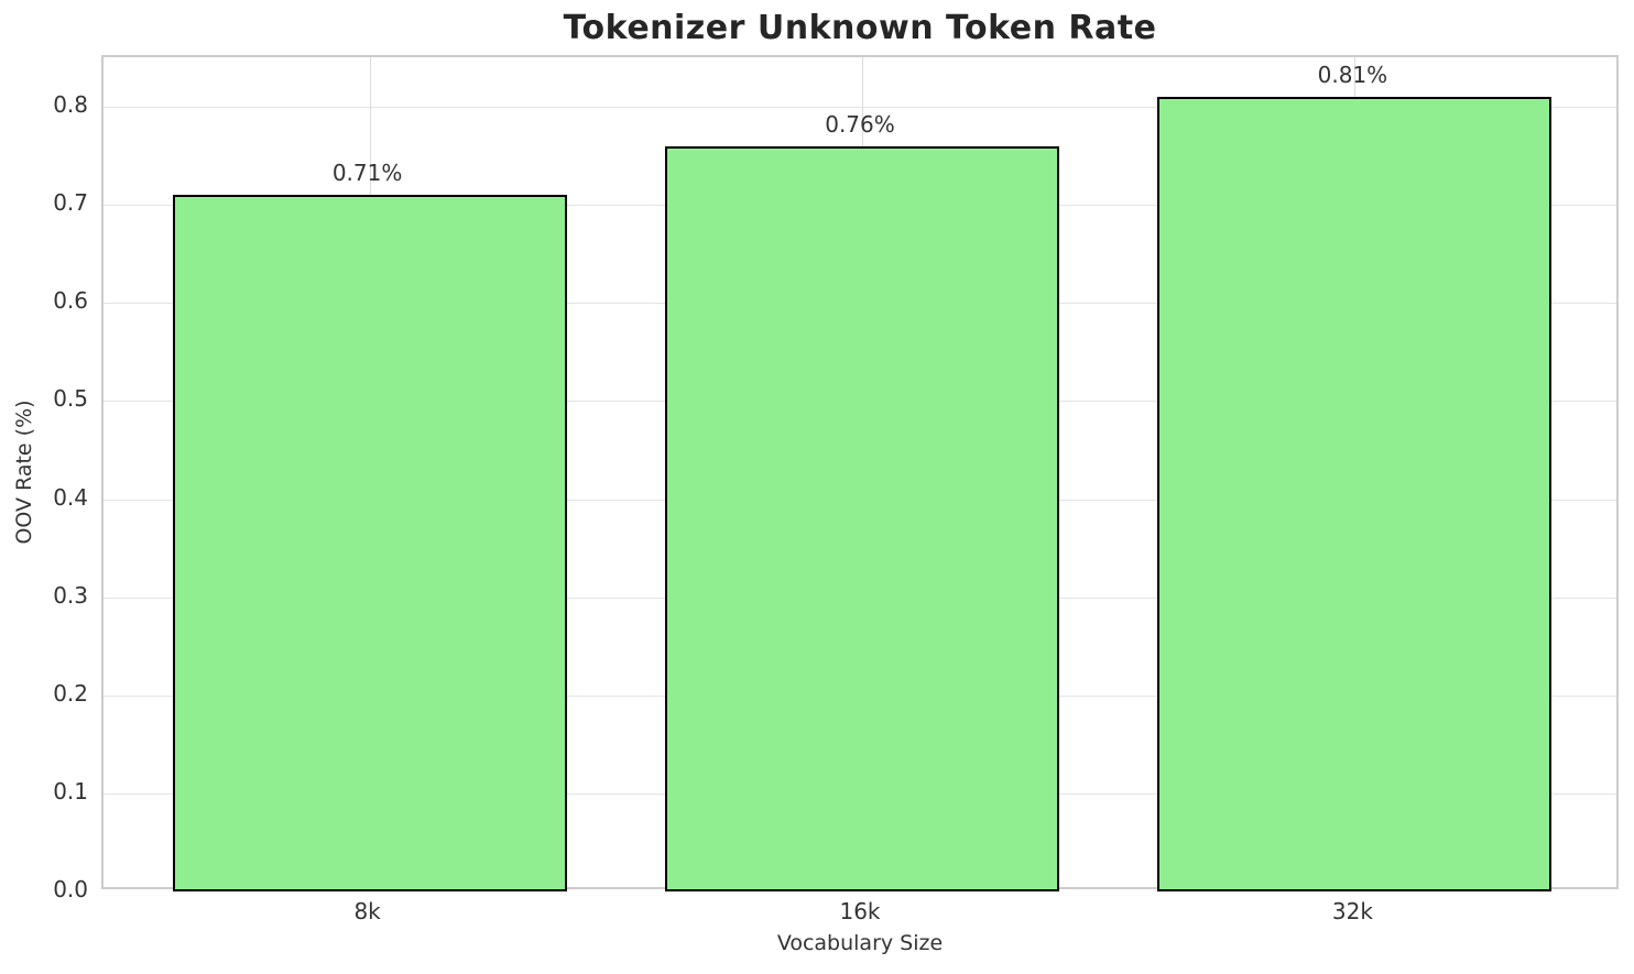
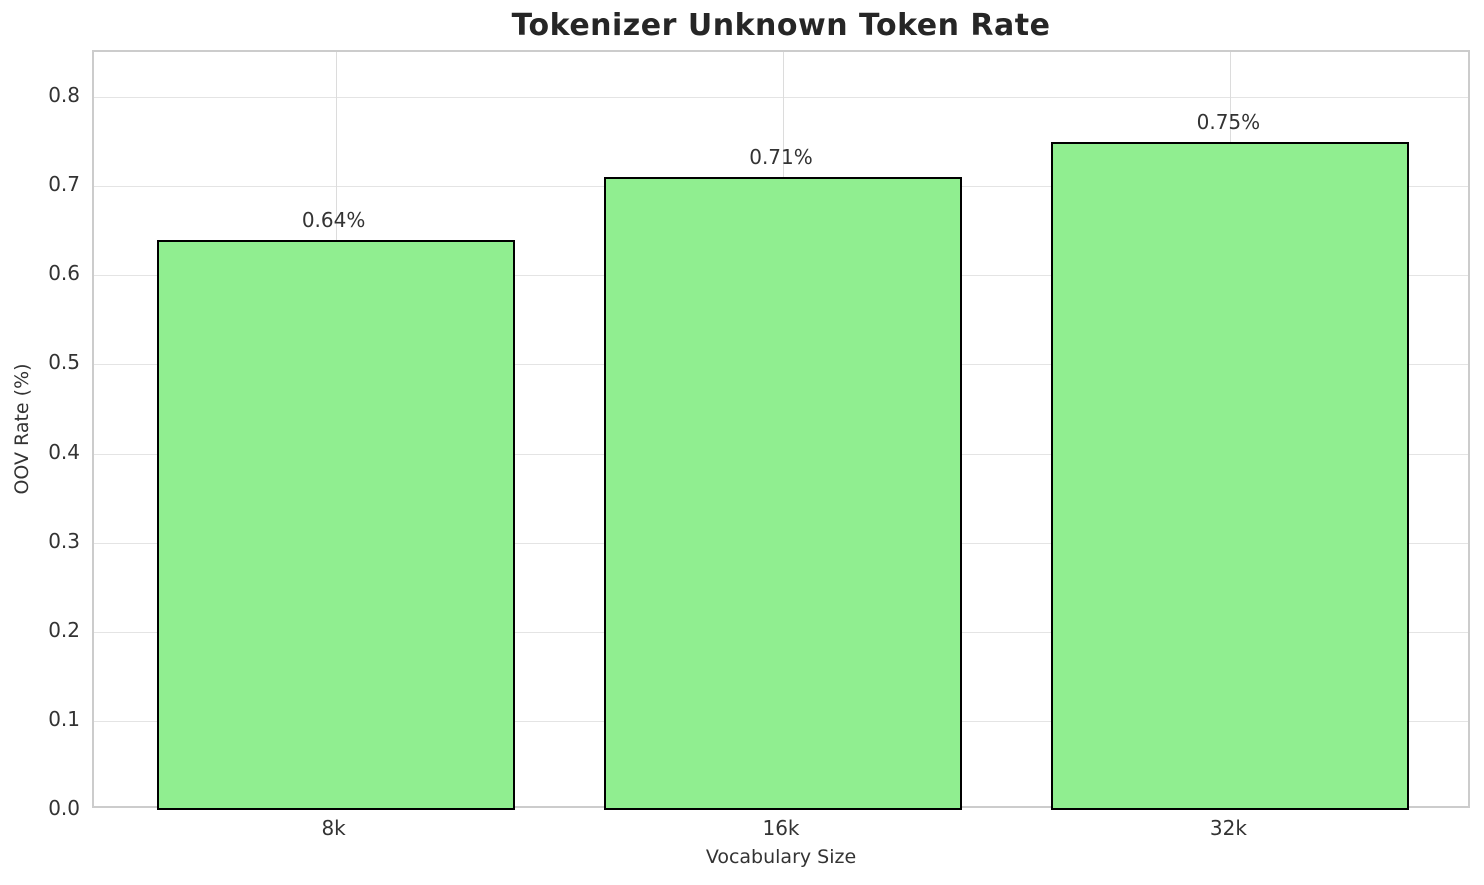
8k: 0.71% -> 0.64%
16k: 0.76% -> 0.71%
32k: 0.81% -> 0.75%
